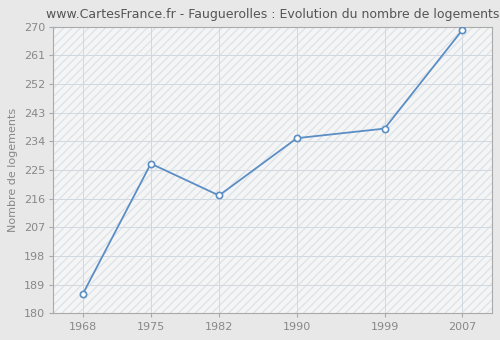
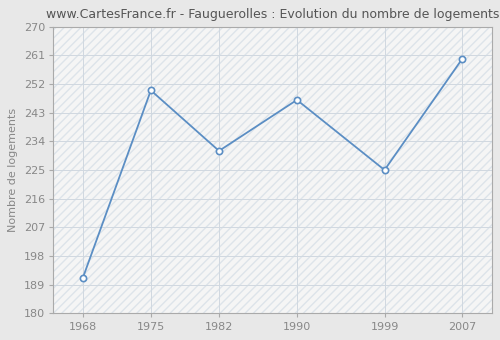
1968: 186 -> 191
1975: 227 -> 250
1982: 217 -> 231
1990: 235 -> 247
1999: 238 -> 225
2007: 269 -> 260
